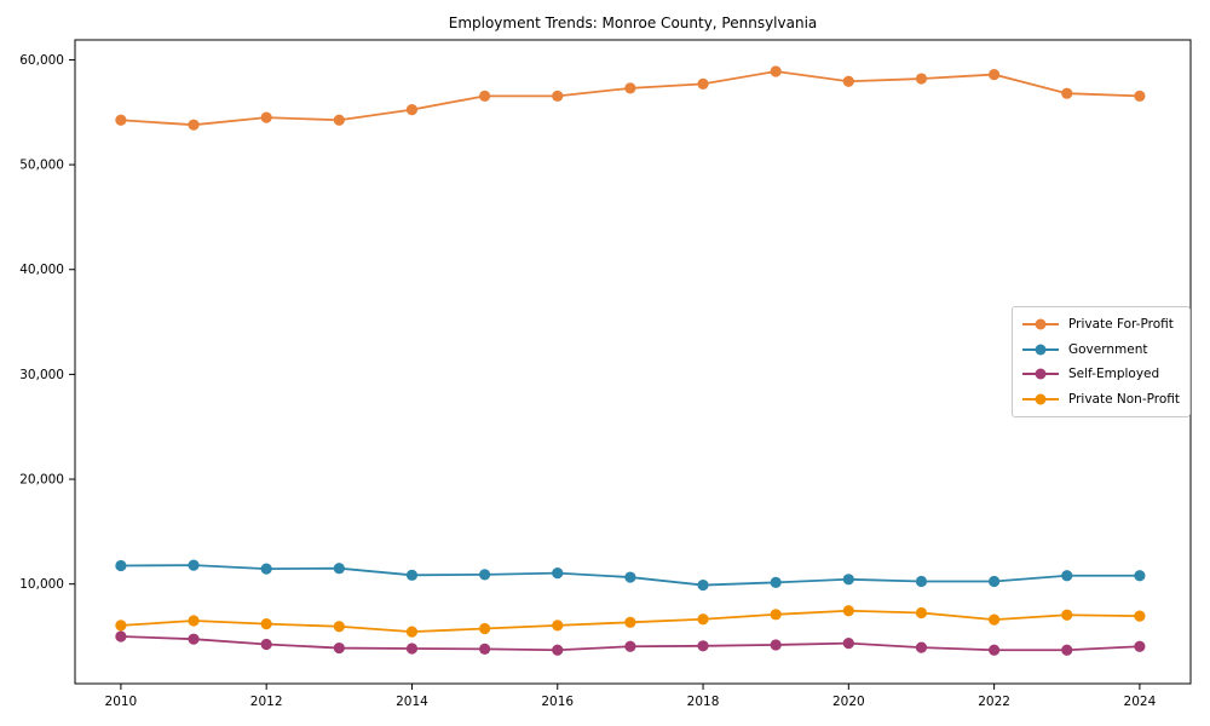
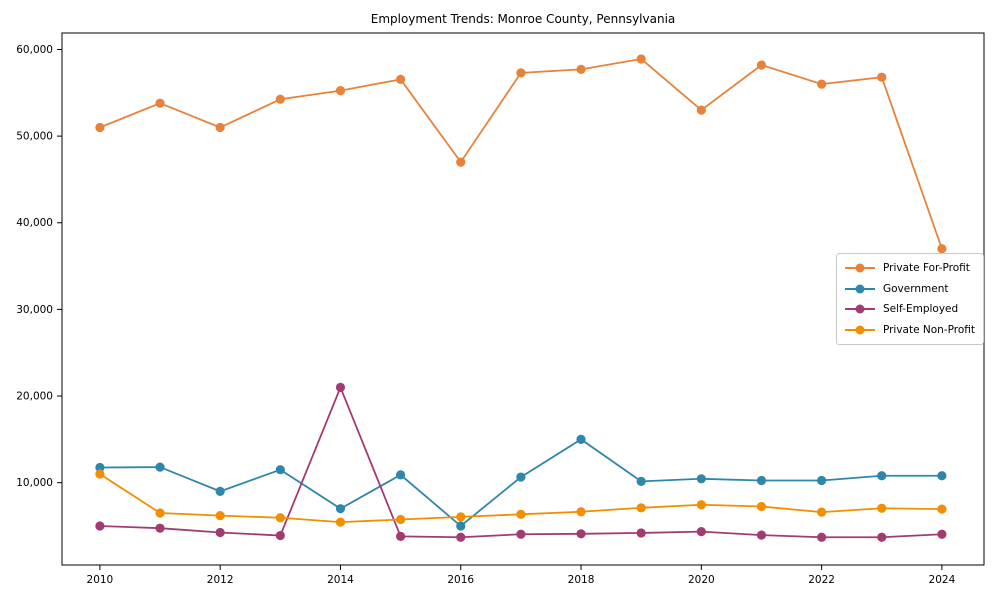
Private For-Profit/2010: 54000 -> 51000
Private Non-Profit/2010: 6000 -> 11000
Private For-Profit/2012: 54000 -> 51000
Government/2012: 11000 -> 9000
Government/2014: 11000 -> 7000
Self-Employed/2014: 4000 -> 21000
Private For-Profit/2016: 57000 -> 47000
Government/2016: 11000 -> 5000
Government/2018: 10000 -> 15000
Private For-Profit/2020: 58000 -> 53000
Private For-Profit/2022: 59000 -> 56000
Private For-Profit/2024: 57000 -> 37000
